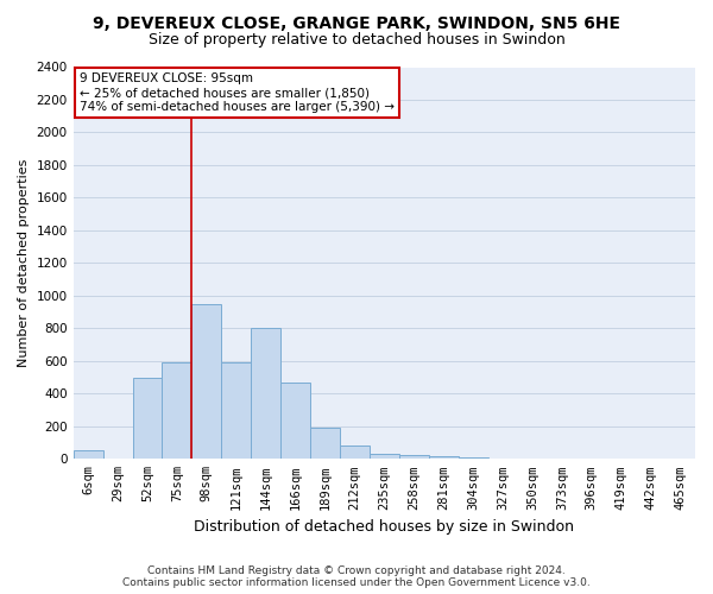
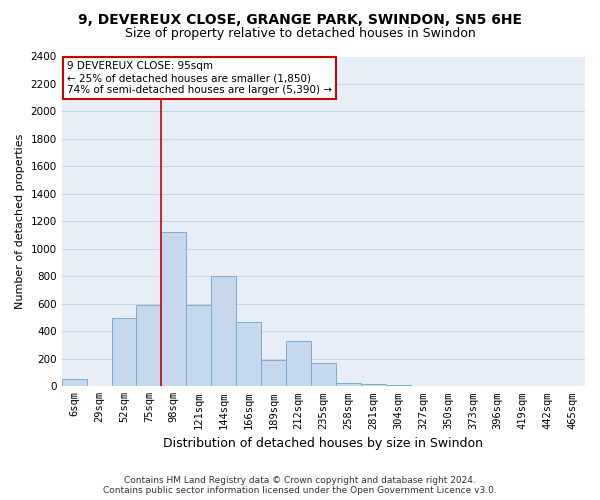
98sqm: 950 -> 1120
212sqm: 80 -> 330
235sqm: 30 -> 170
